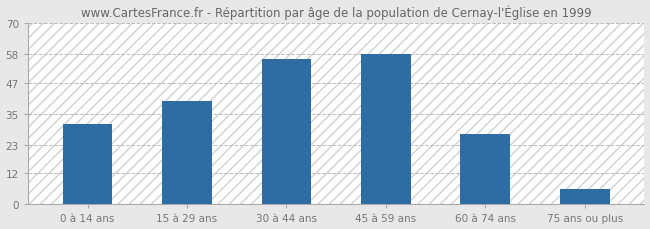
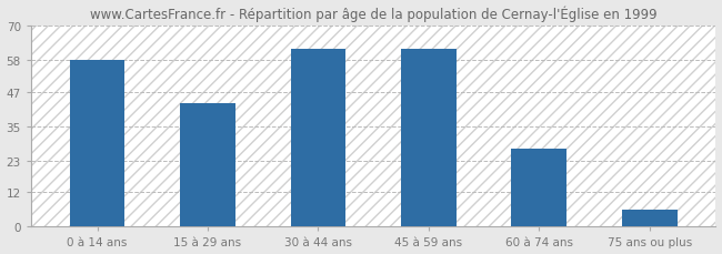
0 à 14 ans: 31 -> 58
15 à 29 ans: 40 -> 43
30 à 44 ans: 56 -> 62
45 à 59 ans: 58 -> 62
